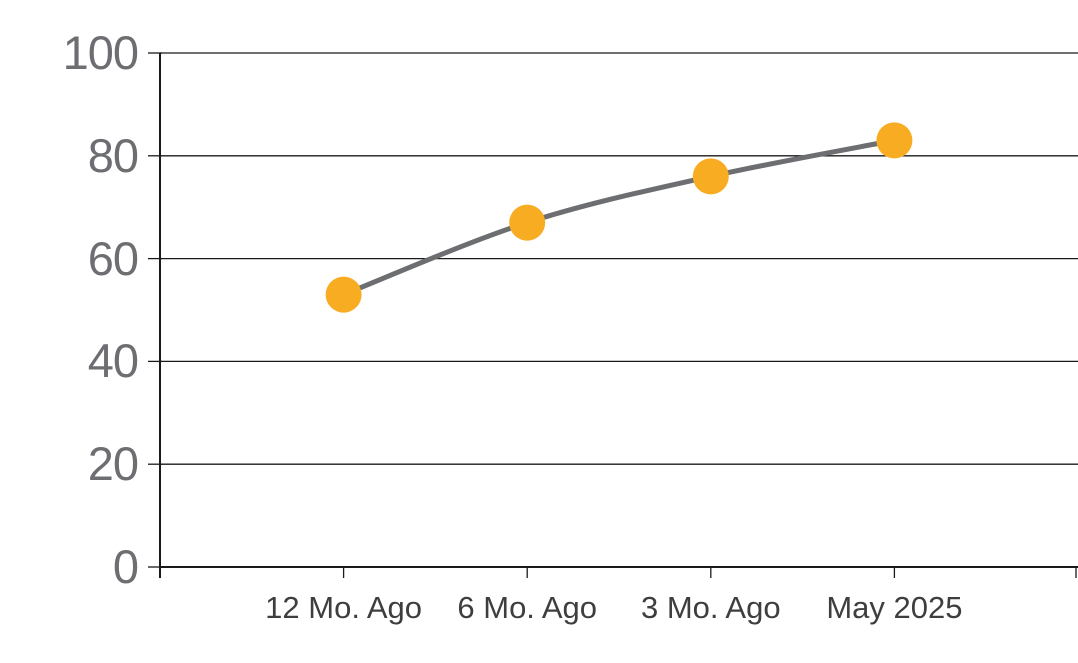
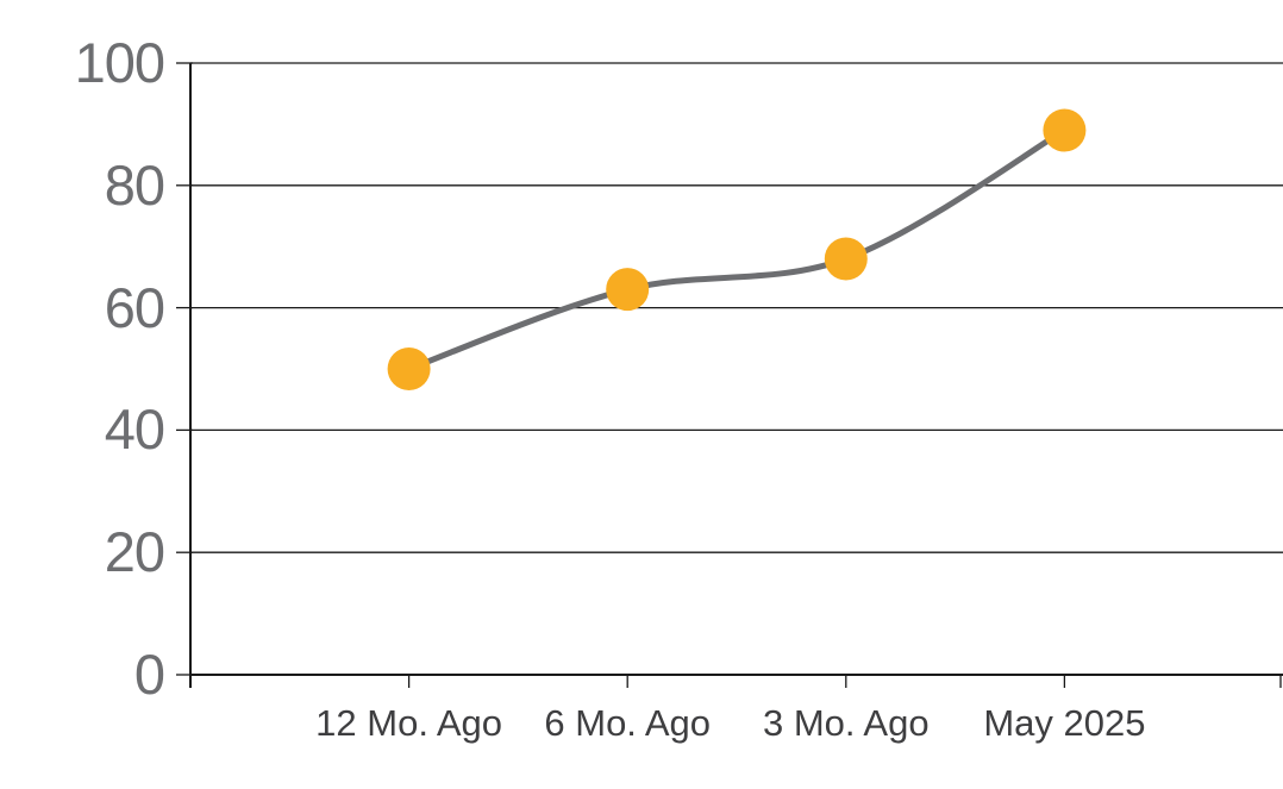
12 Mo. Ago: 53 -> 50
6 Mo. Ago: 67 -> 63
3 Mo. Ago: 76 -> 68
May 2025: 83 -> 89
